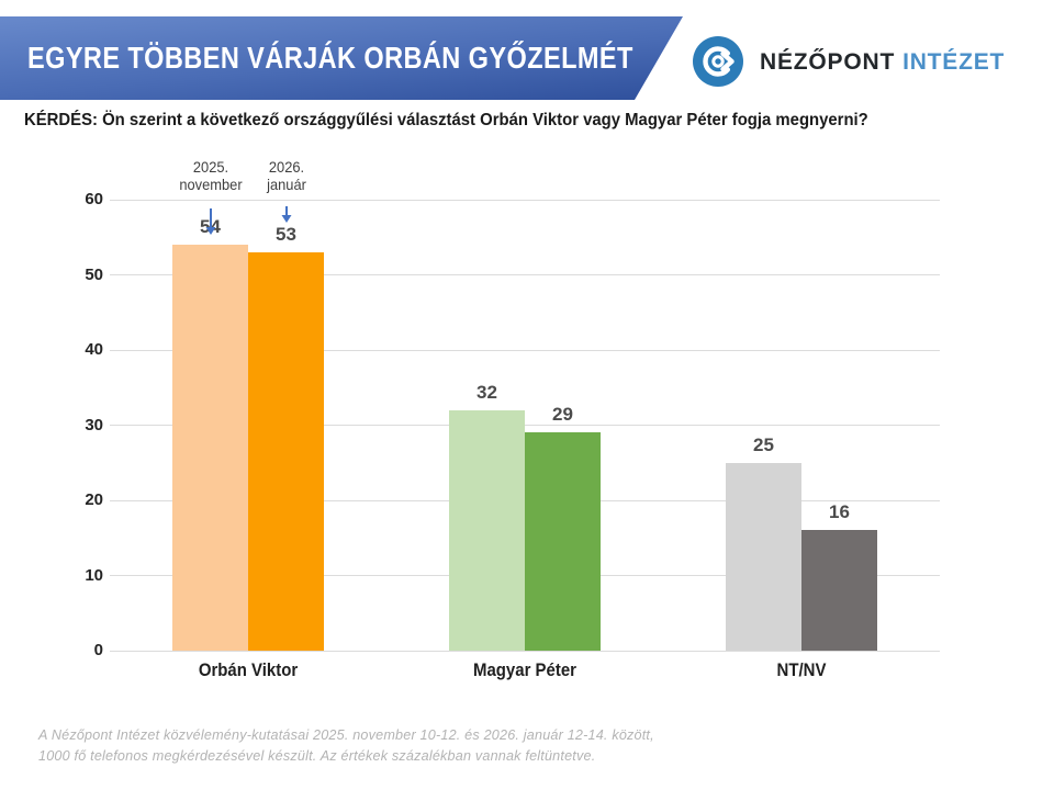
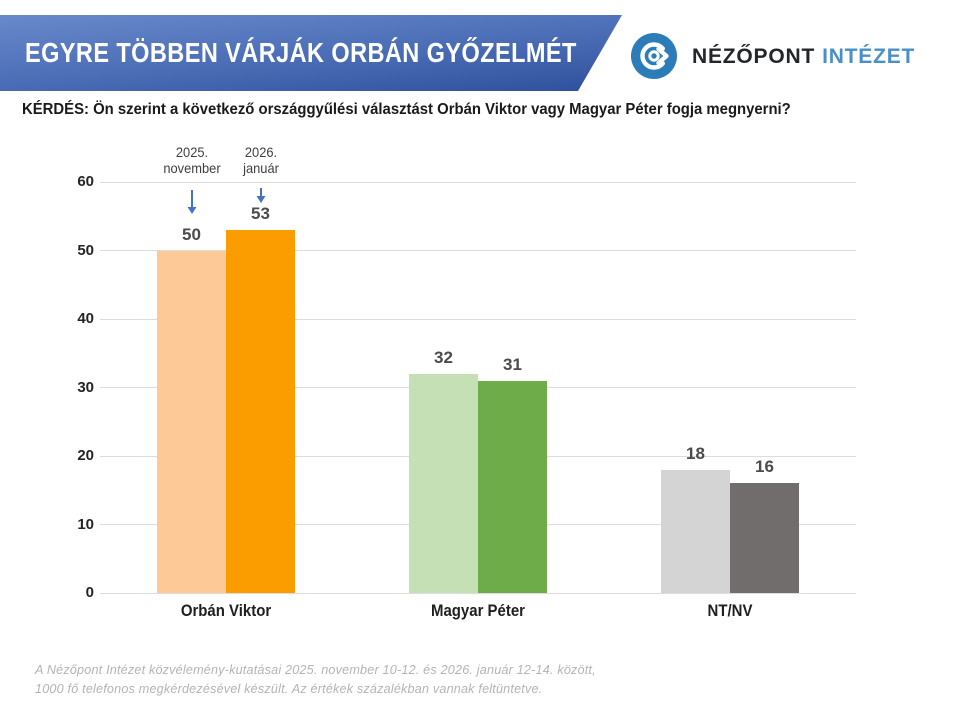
2025. november/Orbán Viktor: 54 -> 50
2026. január/Magyar Péter: 29 -> 31
2025. november/NT/NV: 25 -> 18
